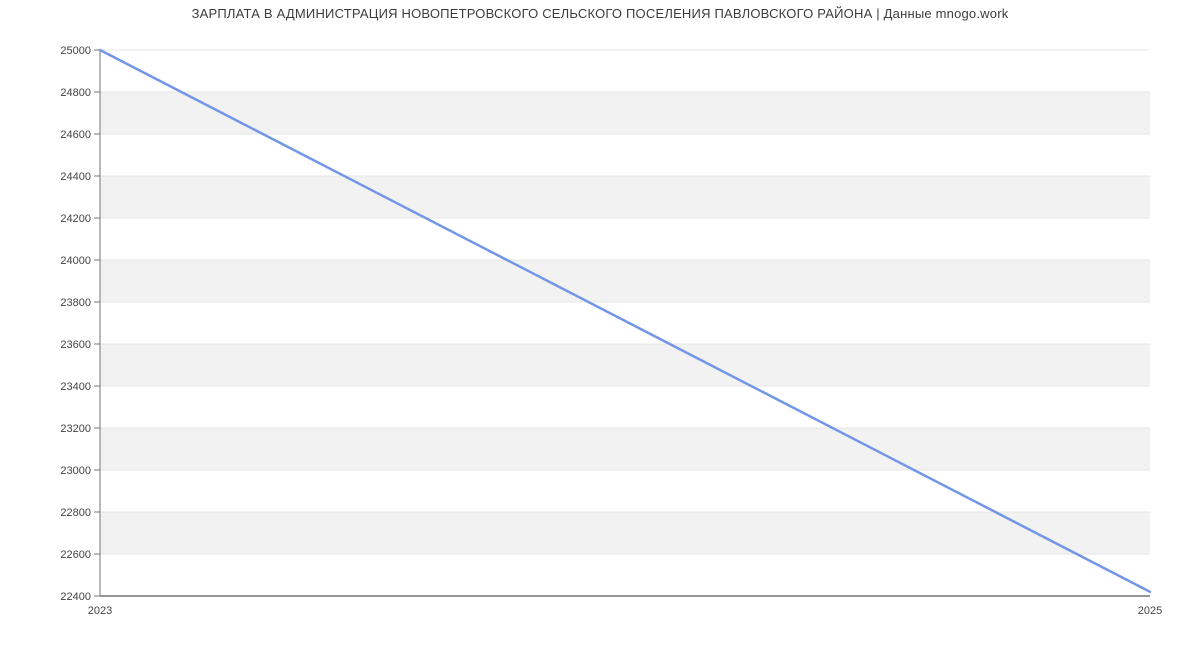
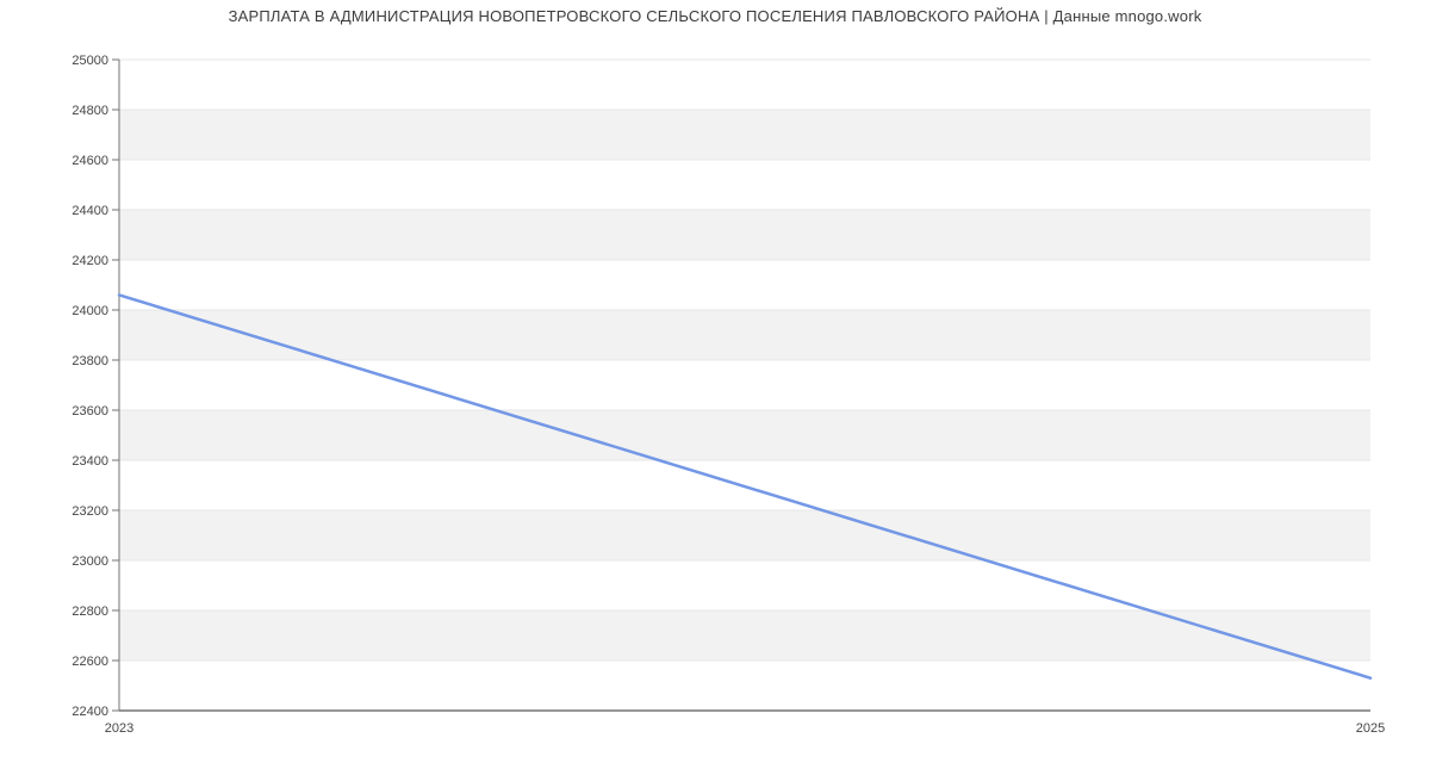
2023: 25000 -> 24060
2025: 22420 -> 22530
